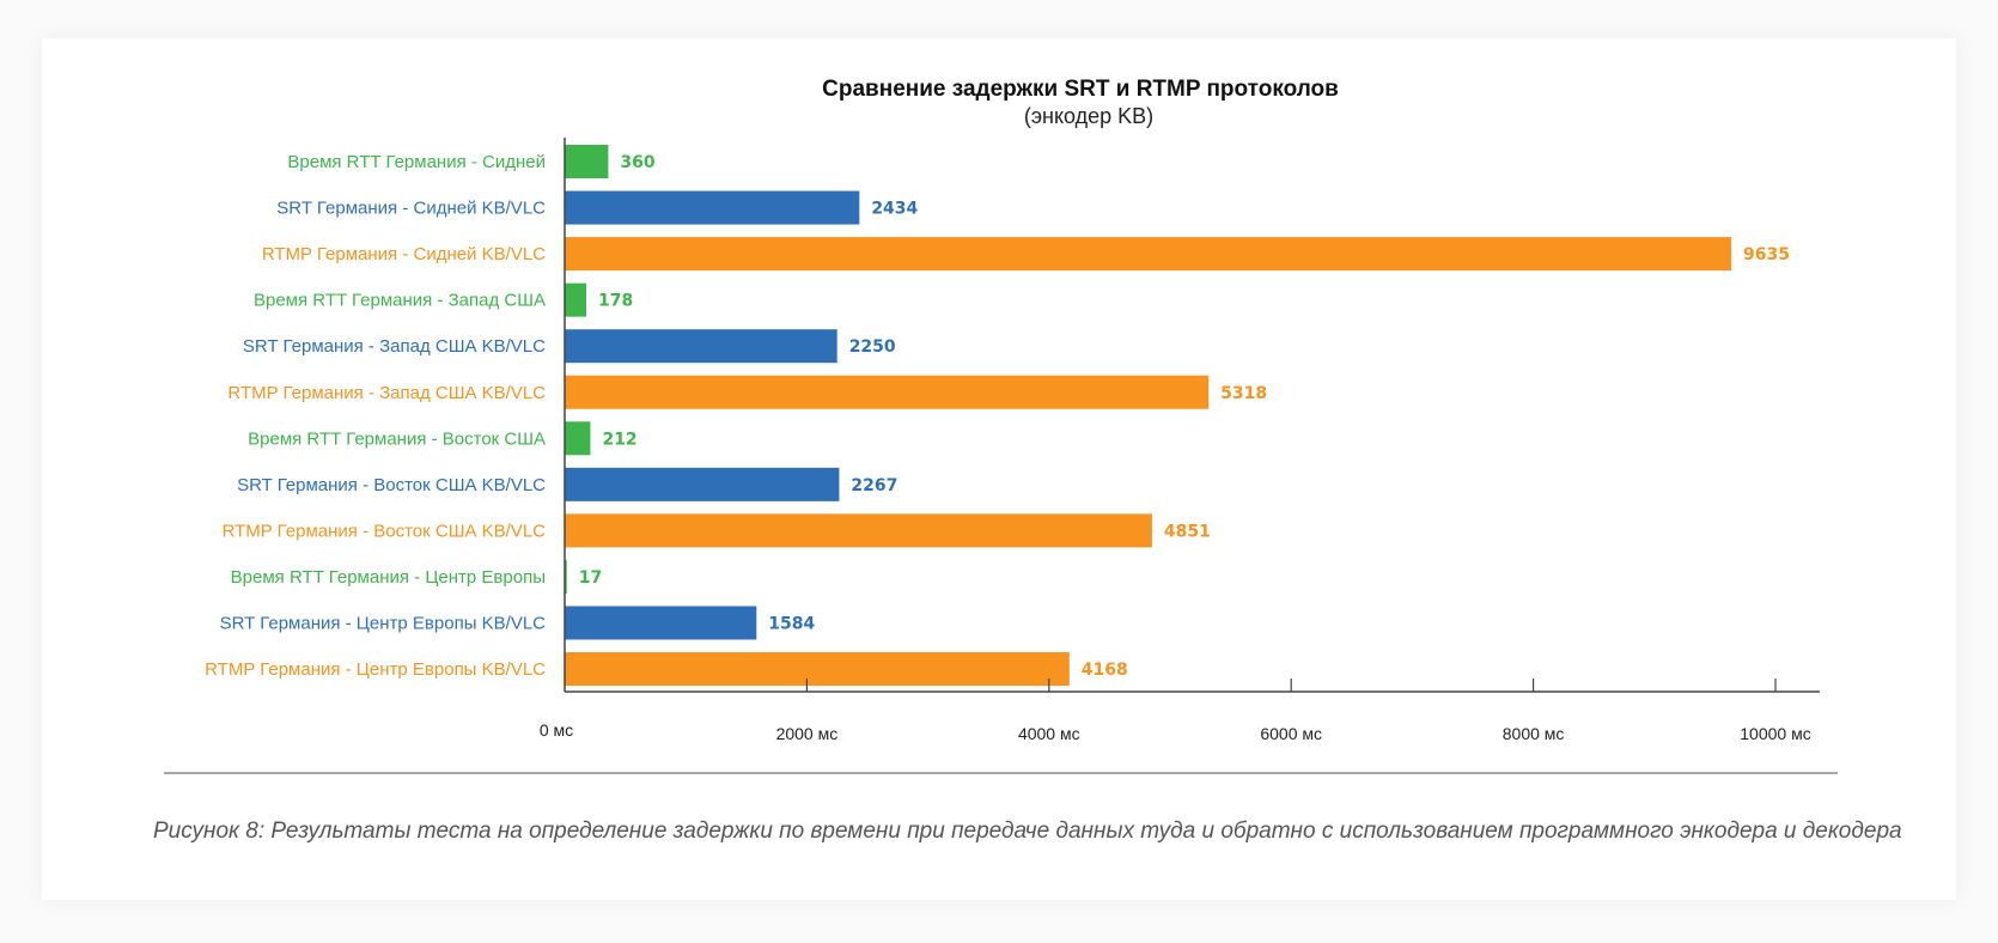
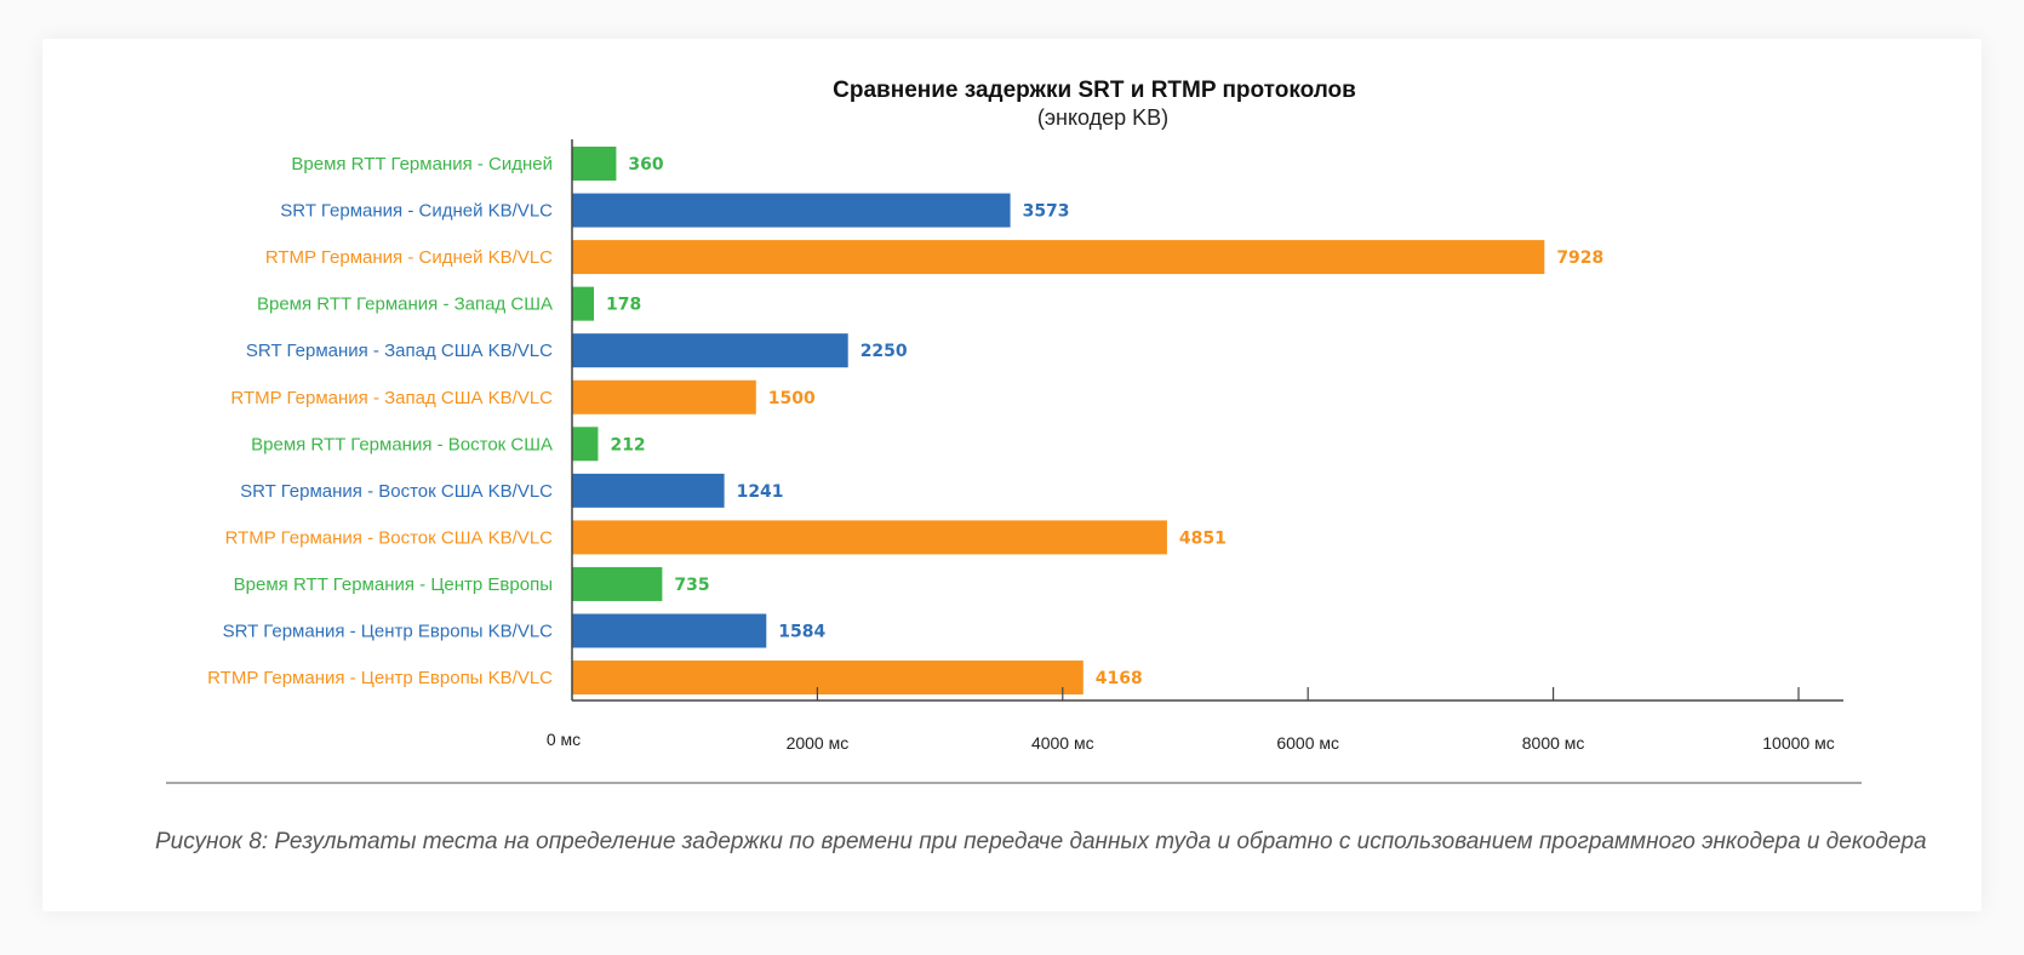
SRT Германия - Сидней KB/VLC: 2434 -> 3573
RTMP Германия - Сидней KB/VLC: 9635 -> 7928
RTMP Германия - Запад США KB/VLC: 5318 -> 1500
SRT Германия - Восток США KB/VLC: 2267 -> 1241
Время RTT Германия - Центр Европы: 17 -> 735
